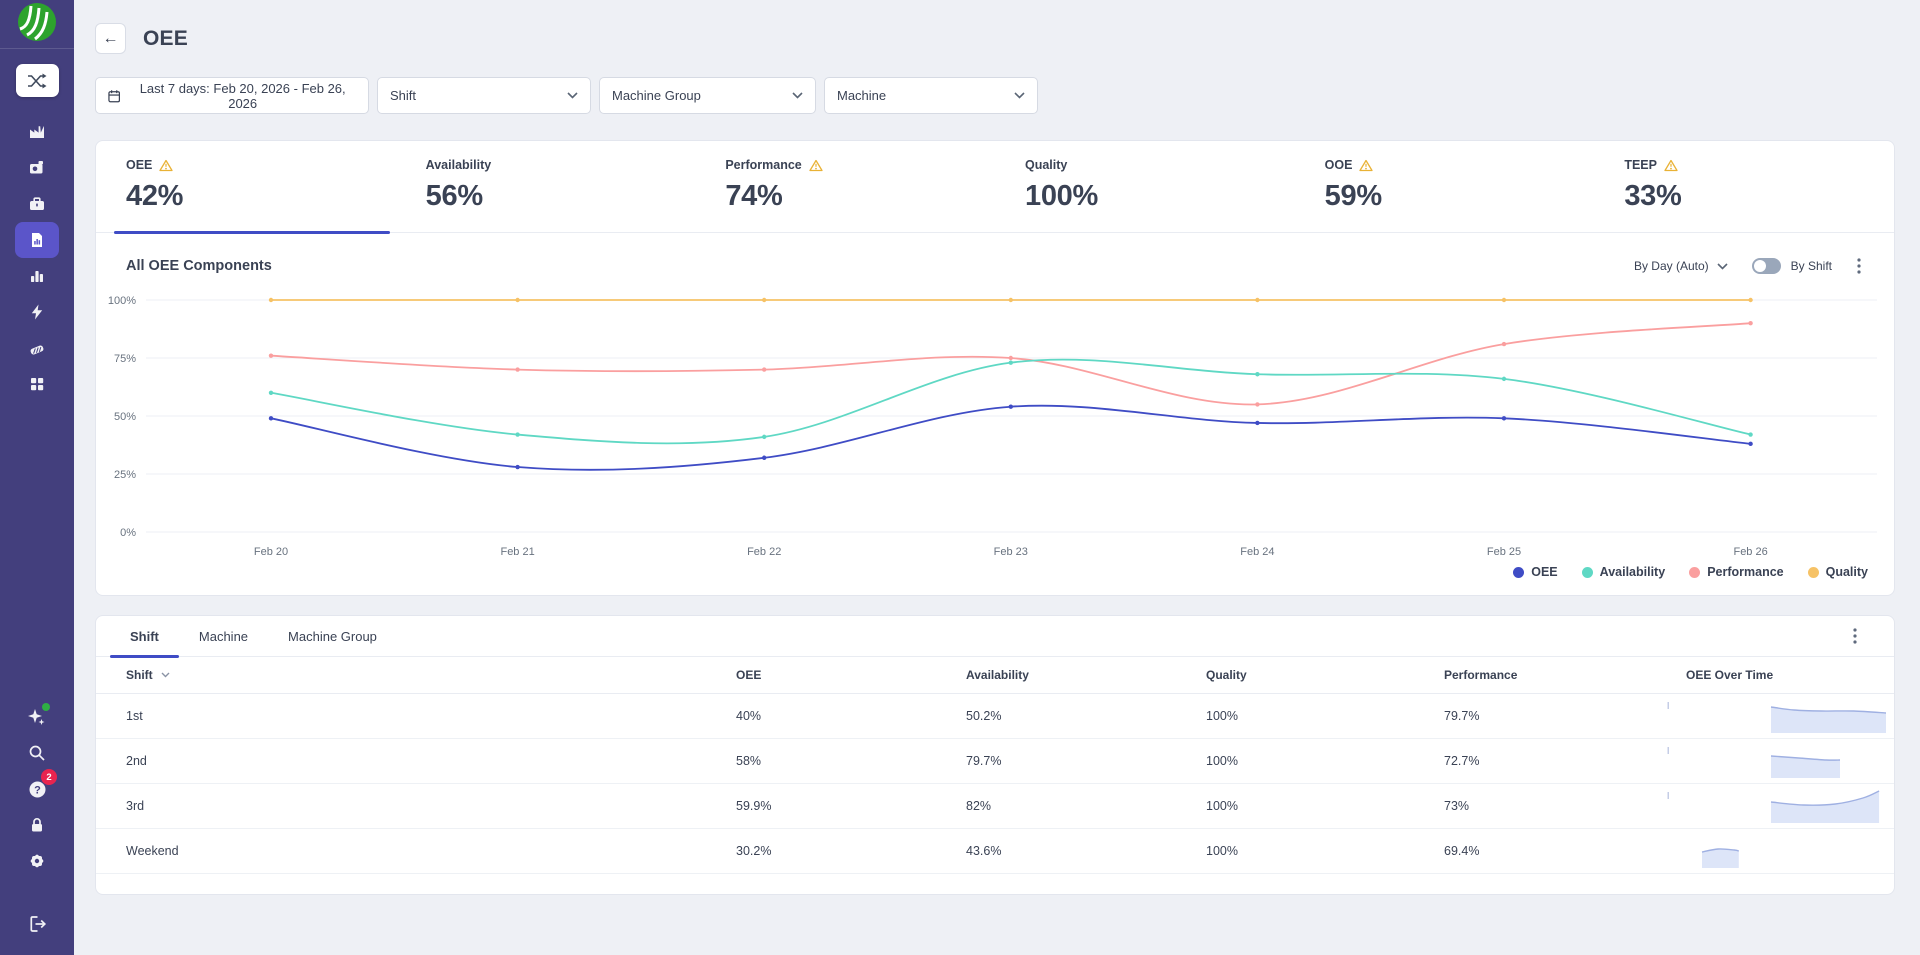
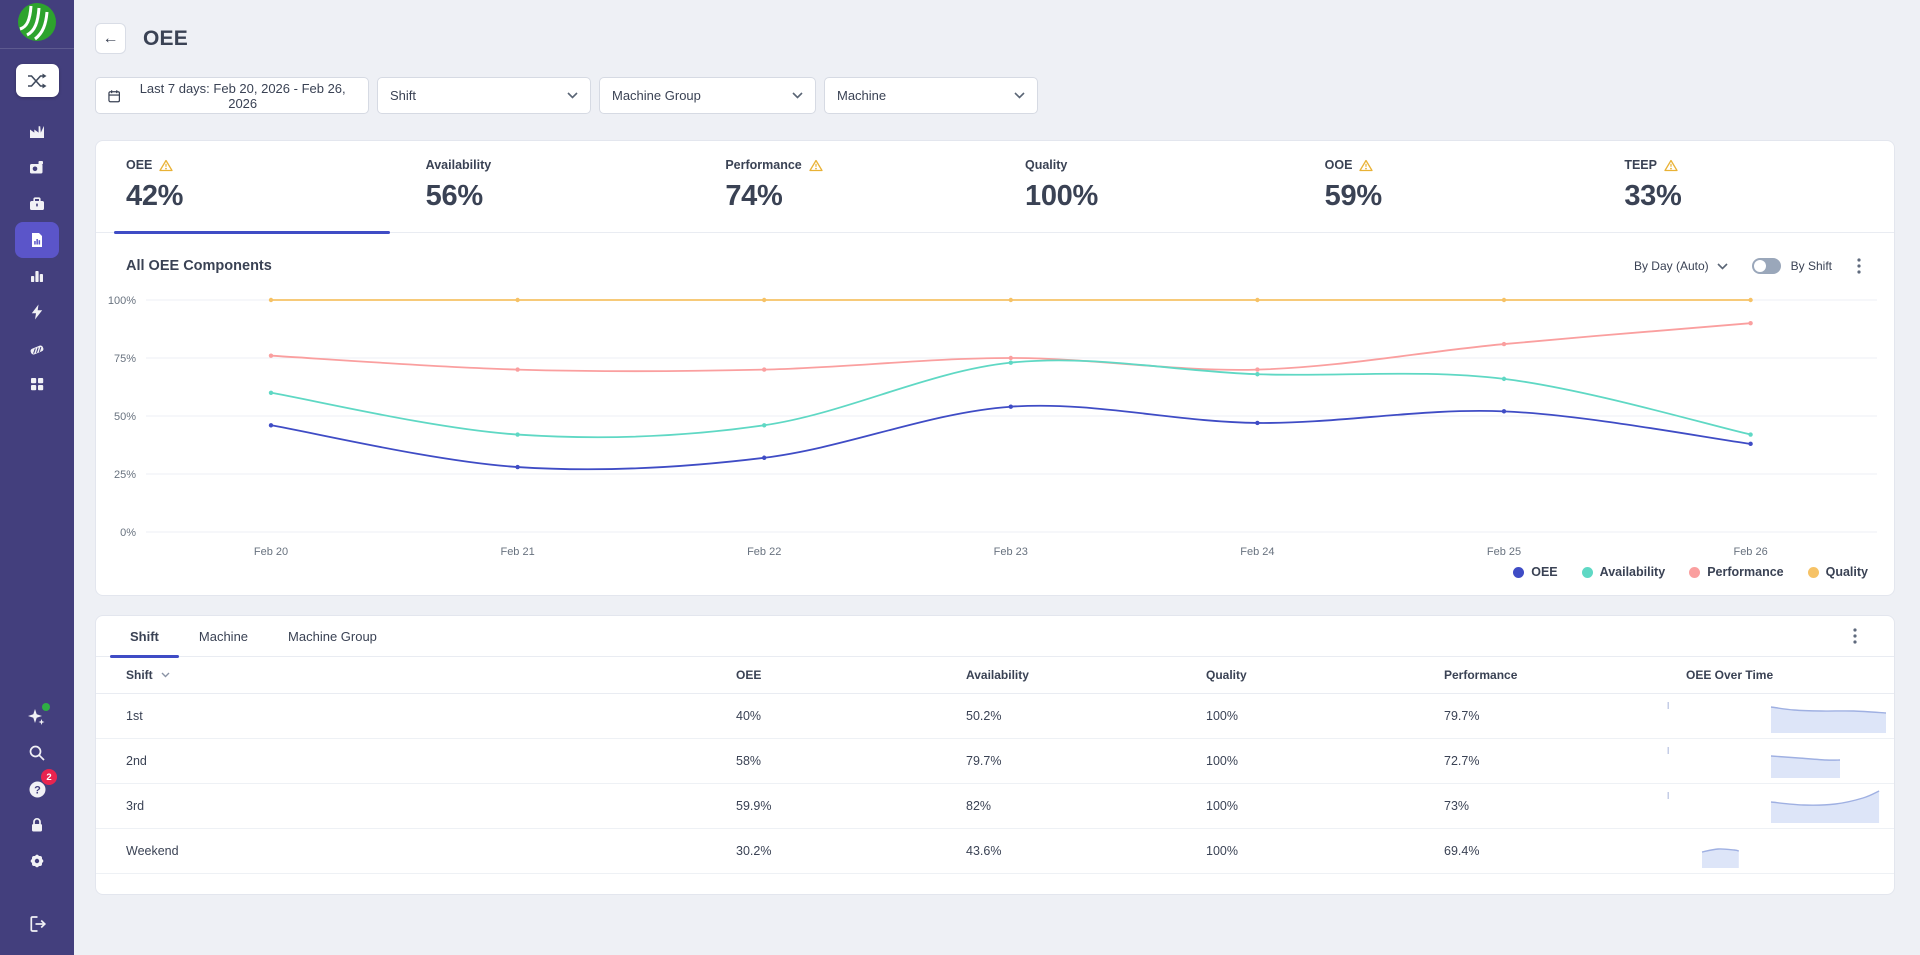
OEE/Feb 20: 49% -> 46%
Availability/Feb 22: 41% -> 46%
Performance/Feb 24: 55% -> 70%
OEE/Feb 25: 49% -> 52%
